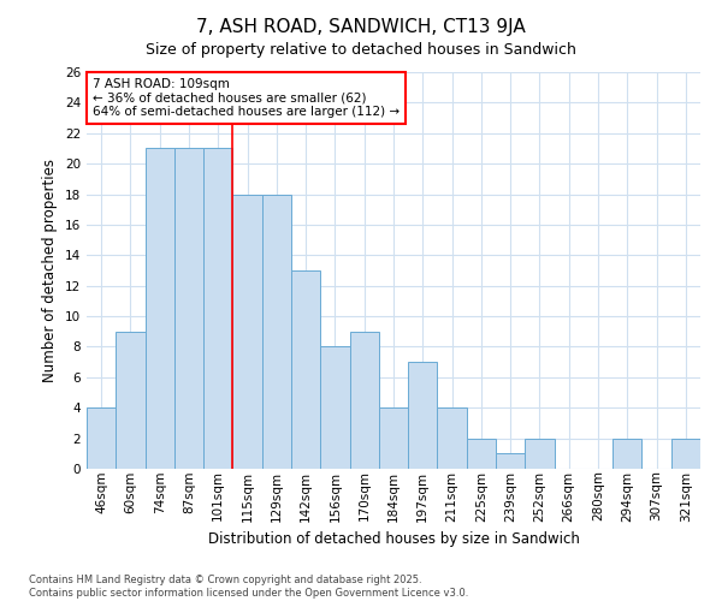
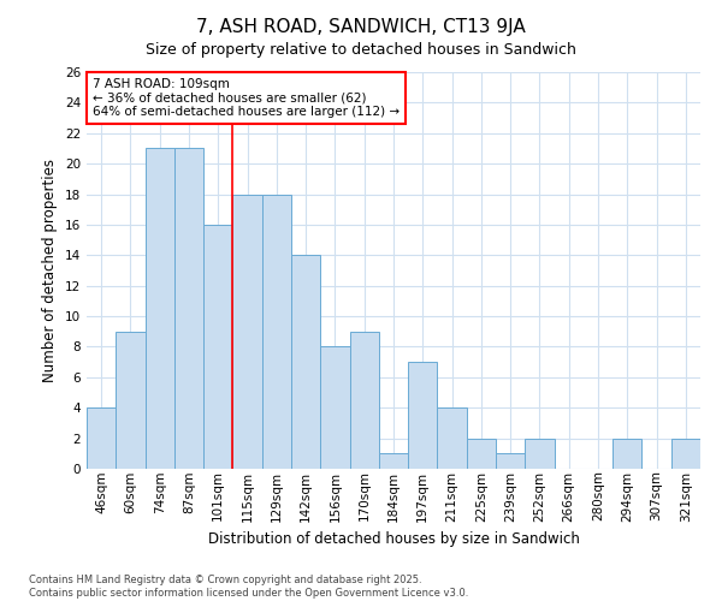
101sqm: 21 -> 16
142sqm: 13 -> 14
184sqm: 4 -> 1
